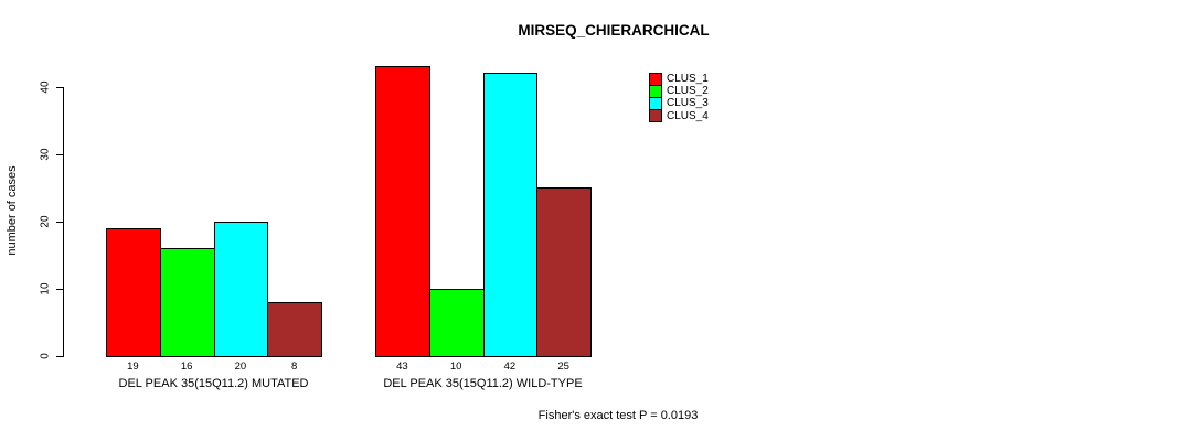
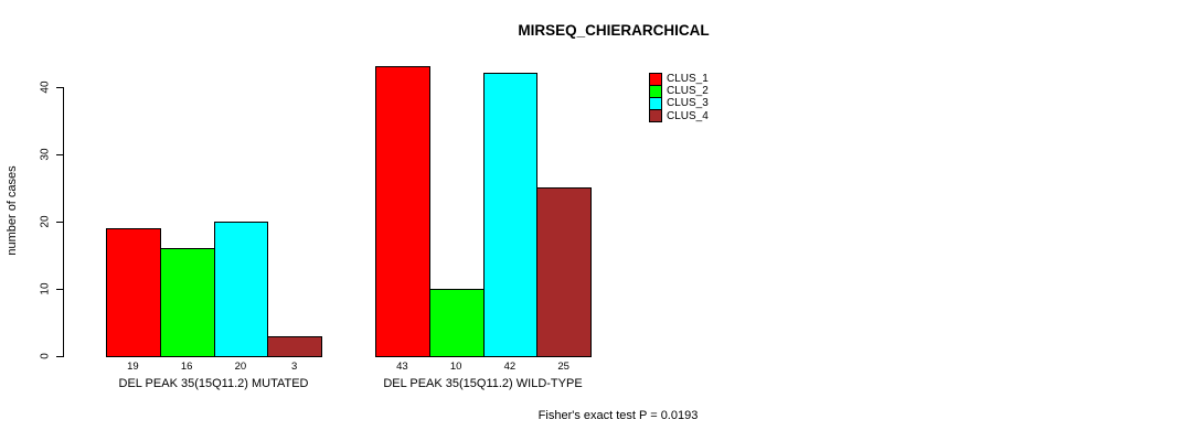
CLUS_4/DEL PEAK 35(15Q11.2) MUTATED: 8 -> 3
